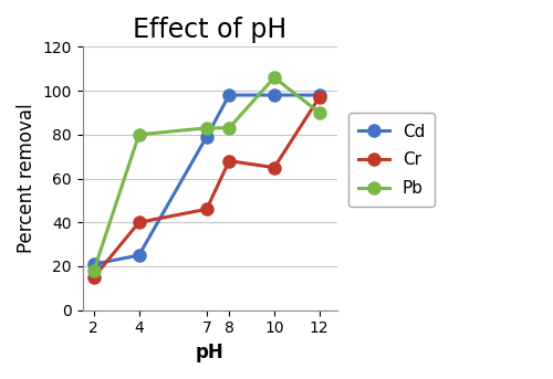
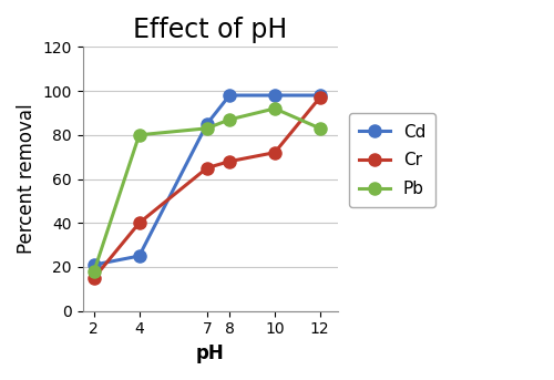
Cd/7: 79 -> 85
Cr/7: 46 -> 65
Pb/8: 83 -> 87
Cr/10: 65 -> 72
Pb/10: 106 -> 92
Pb/12: 90 -> 83
